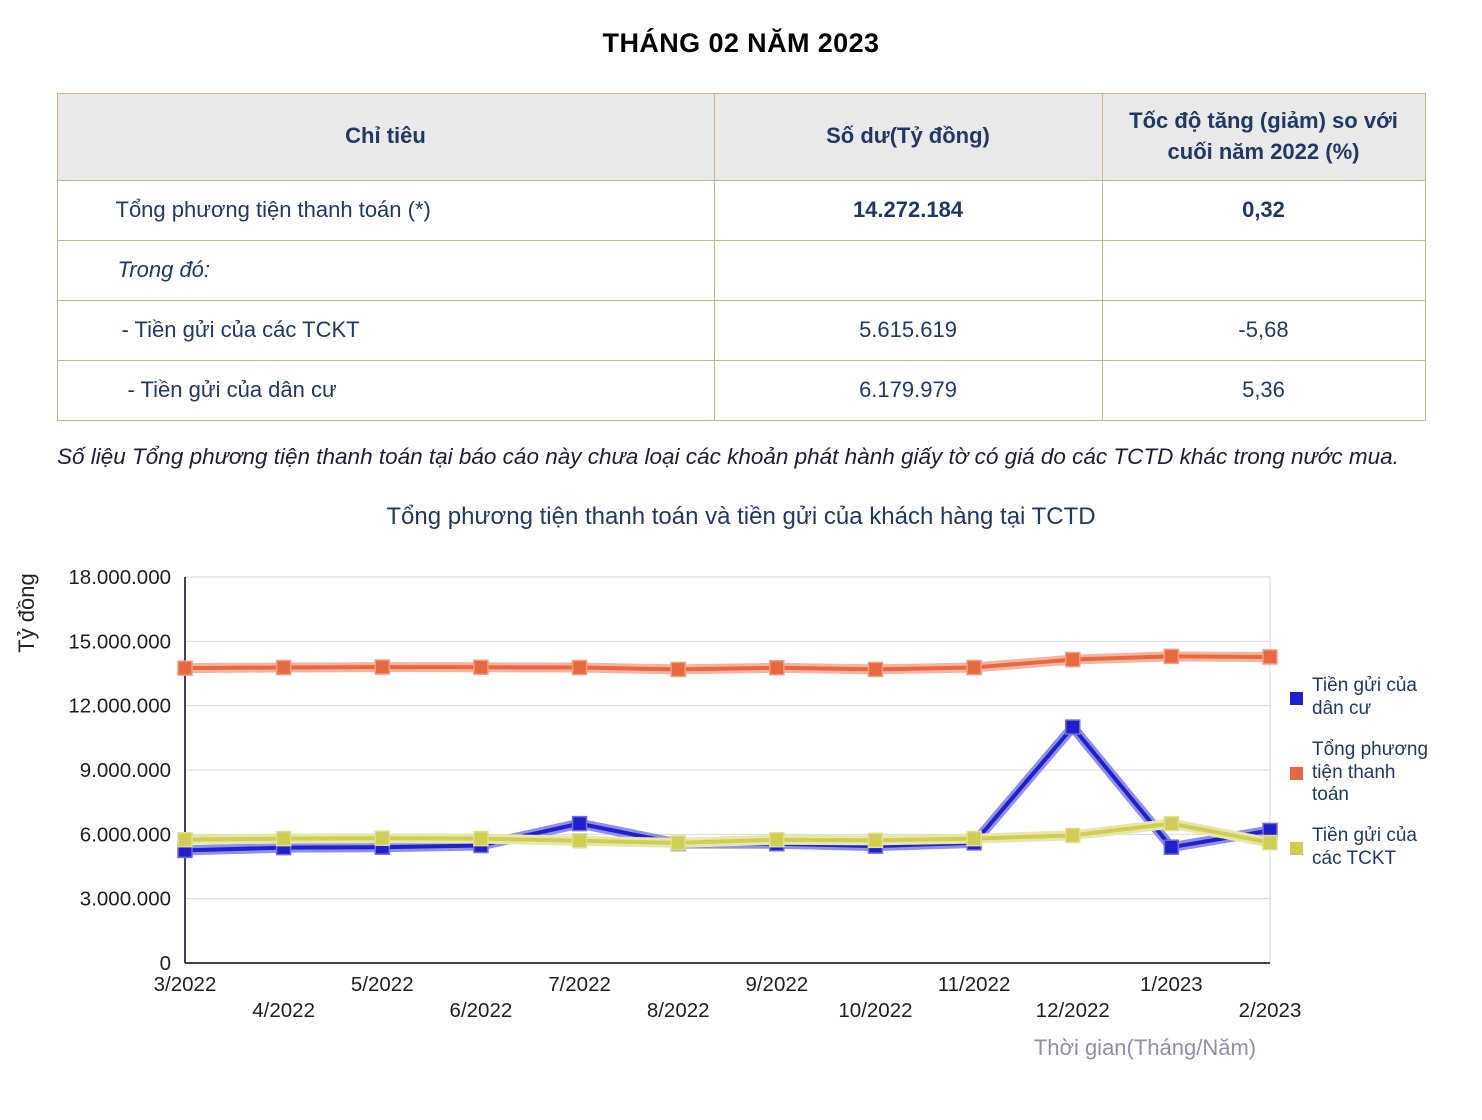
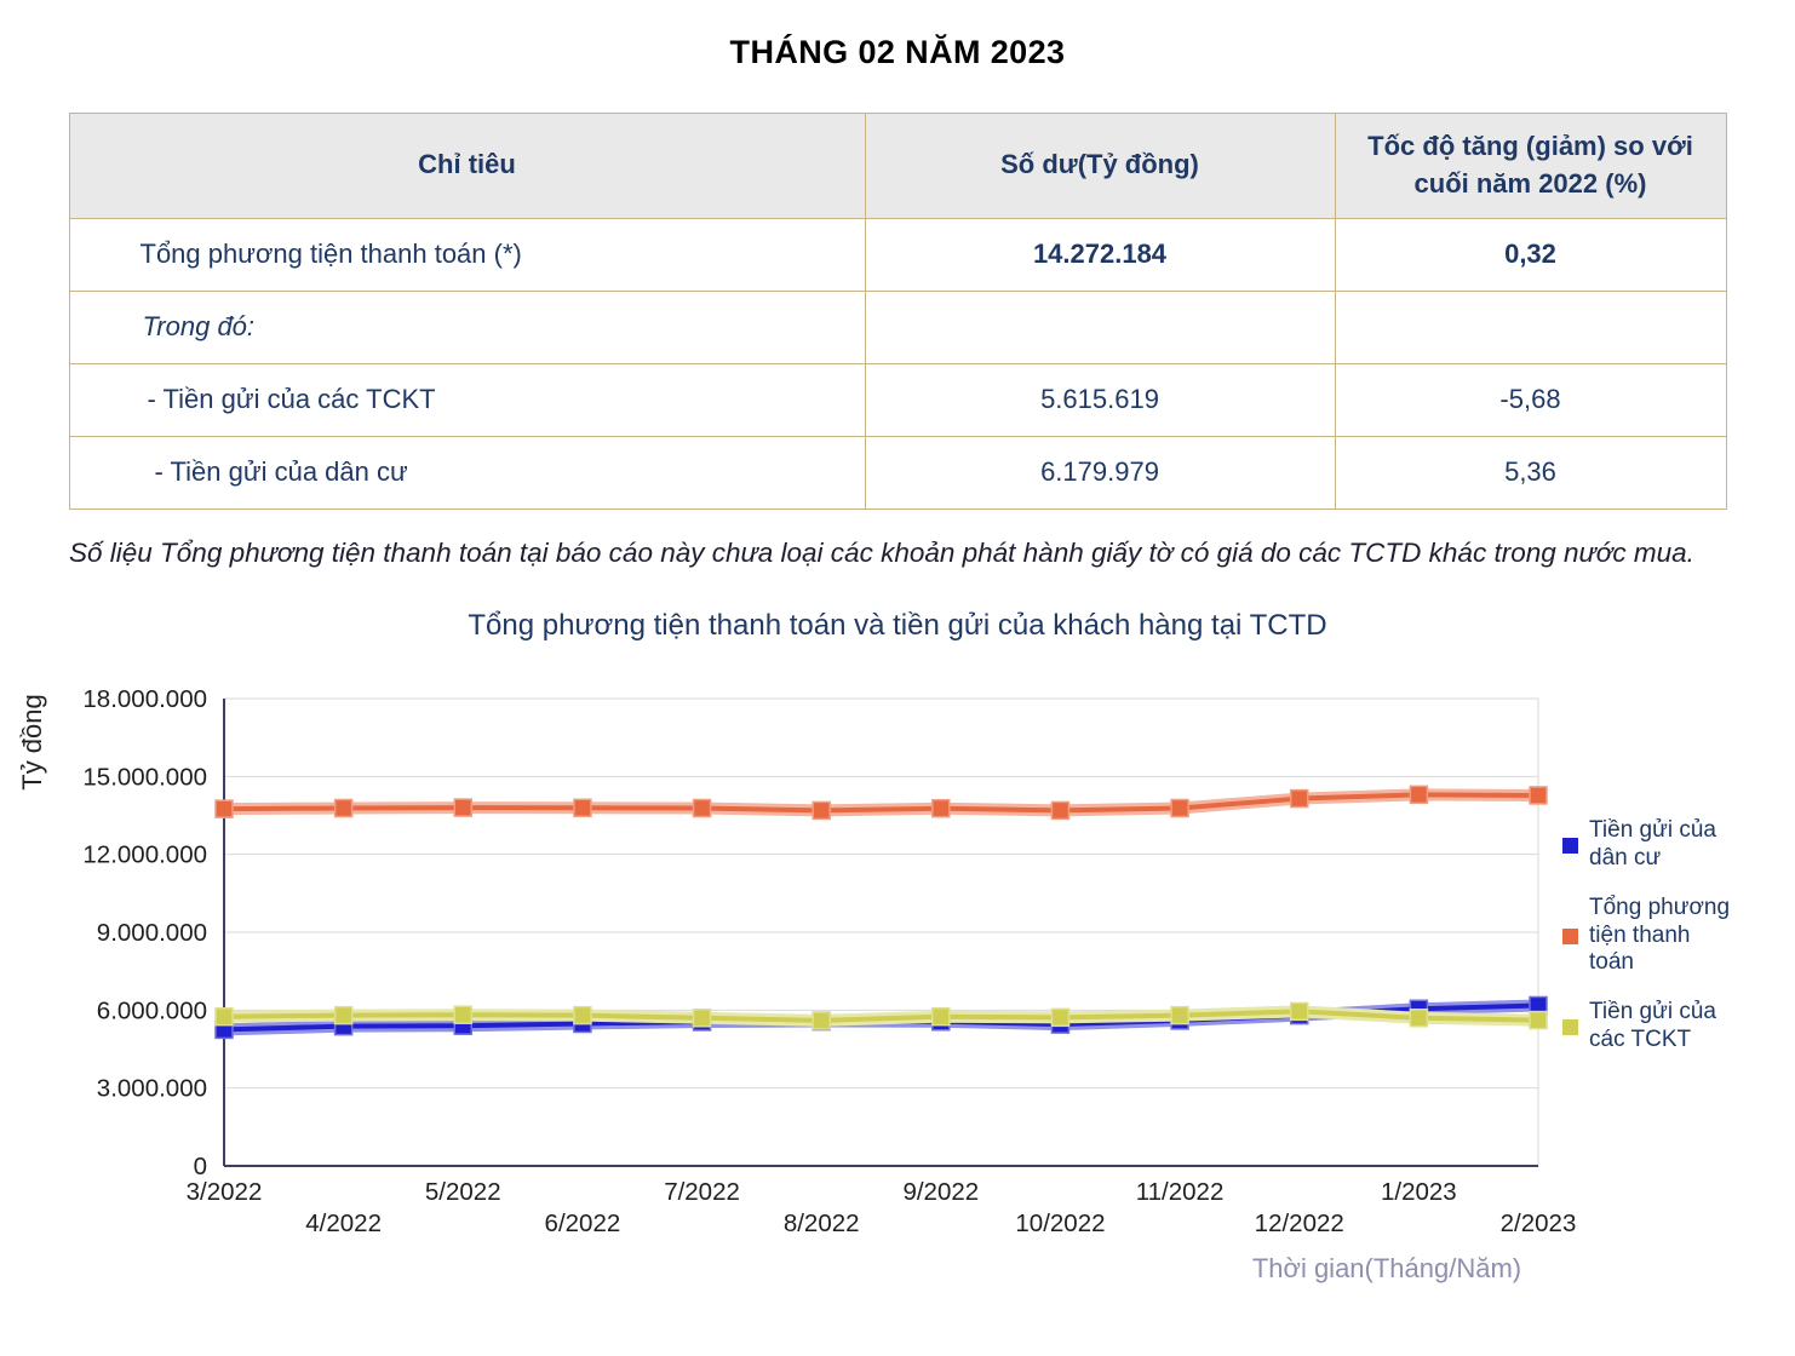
Tiền gửi của dân cư/7/2022: 6500000 -> 5600000
Tiền gửi của dân cư/12/2022: 11000000 -> 5800000
Tiền gửi của dân cư/1/2023: 5400000 -> 6000000
Tiền gửi của các TCKT/1/2023: 6500000 -> 5700000
